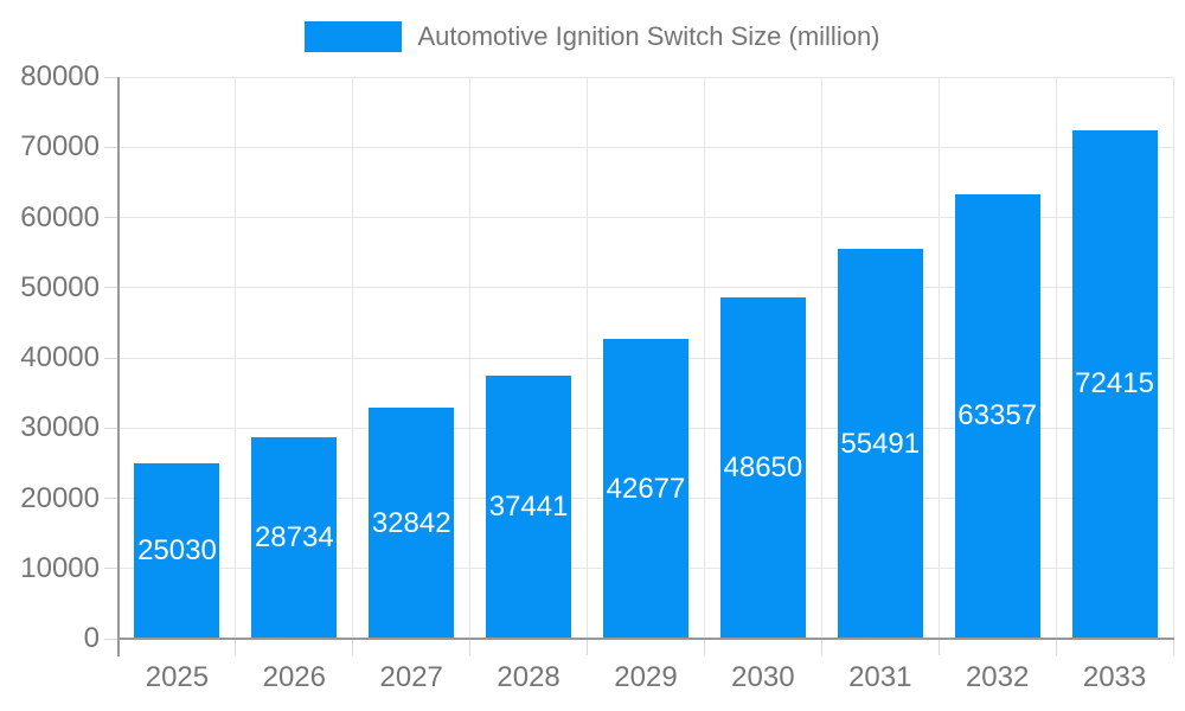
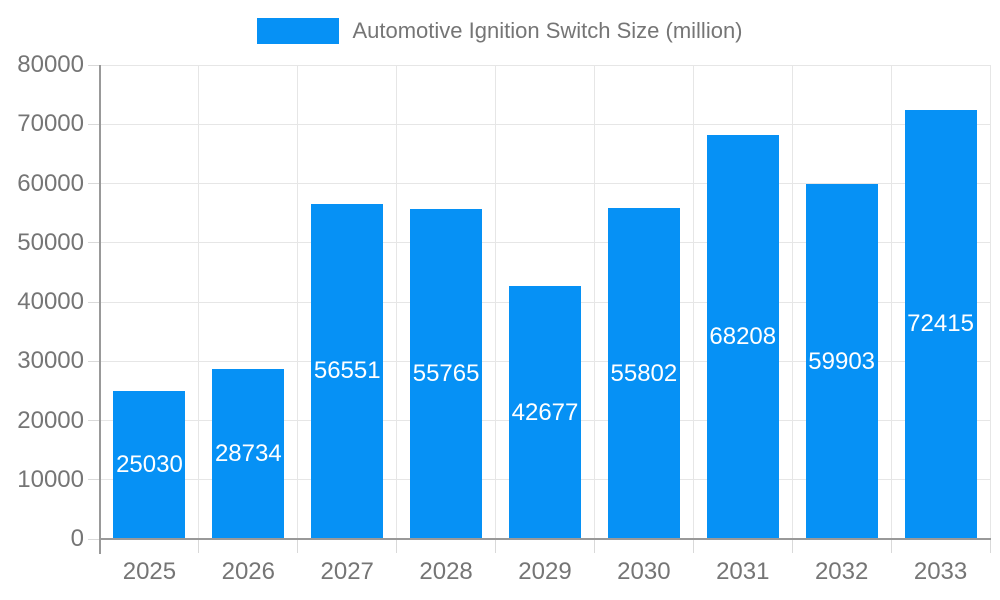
2027: 32842 -> 56551
2028: 37441 -> 55765
2030: 48650 -> 55802
2031: 55491 -> 68208
2032: 63357 -> 59903
